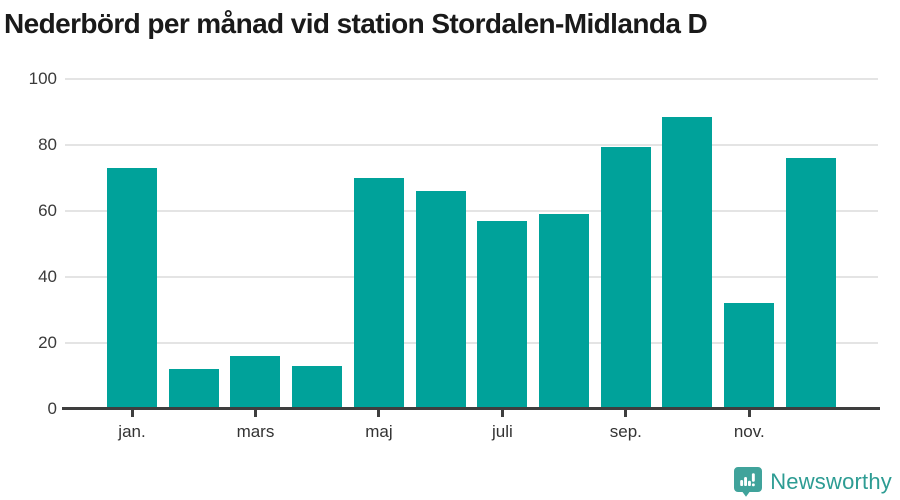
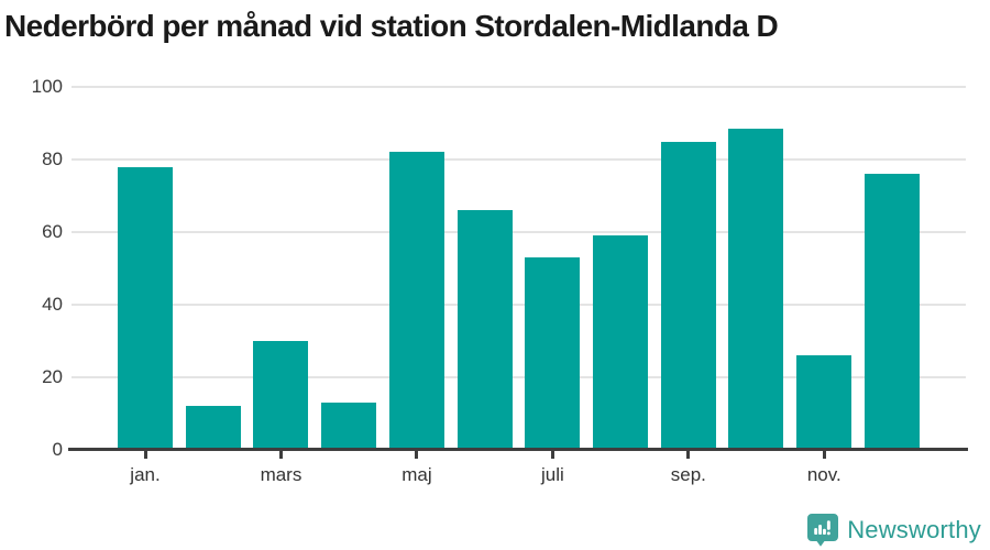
jan.: 73 -> 78
mars: 16 -> 30
maj: 70 -> 82
juli: 57 -> 53
sep.: 80 -> 85
nov.: 32 -> 26
